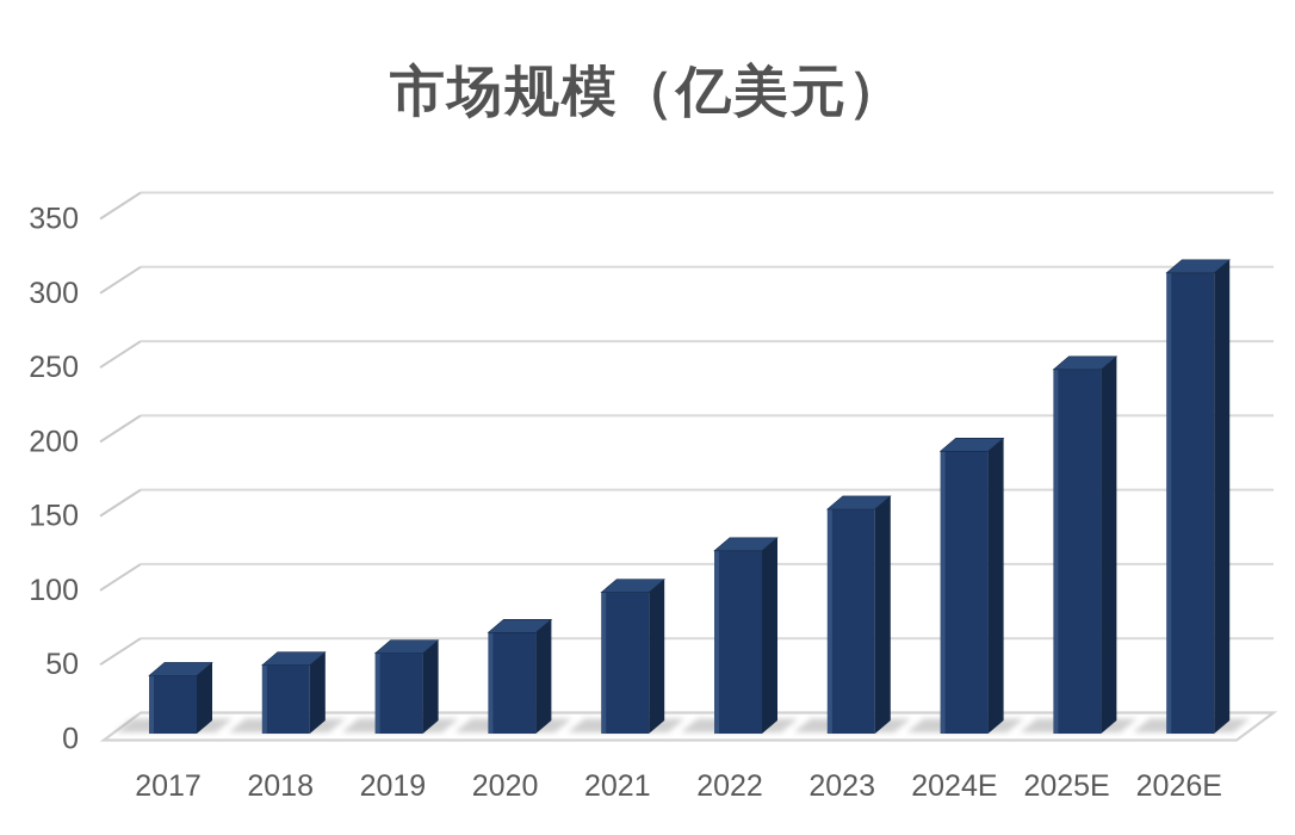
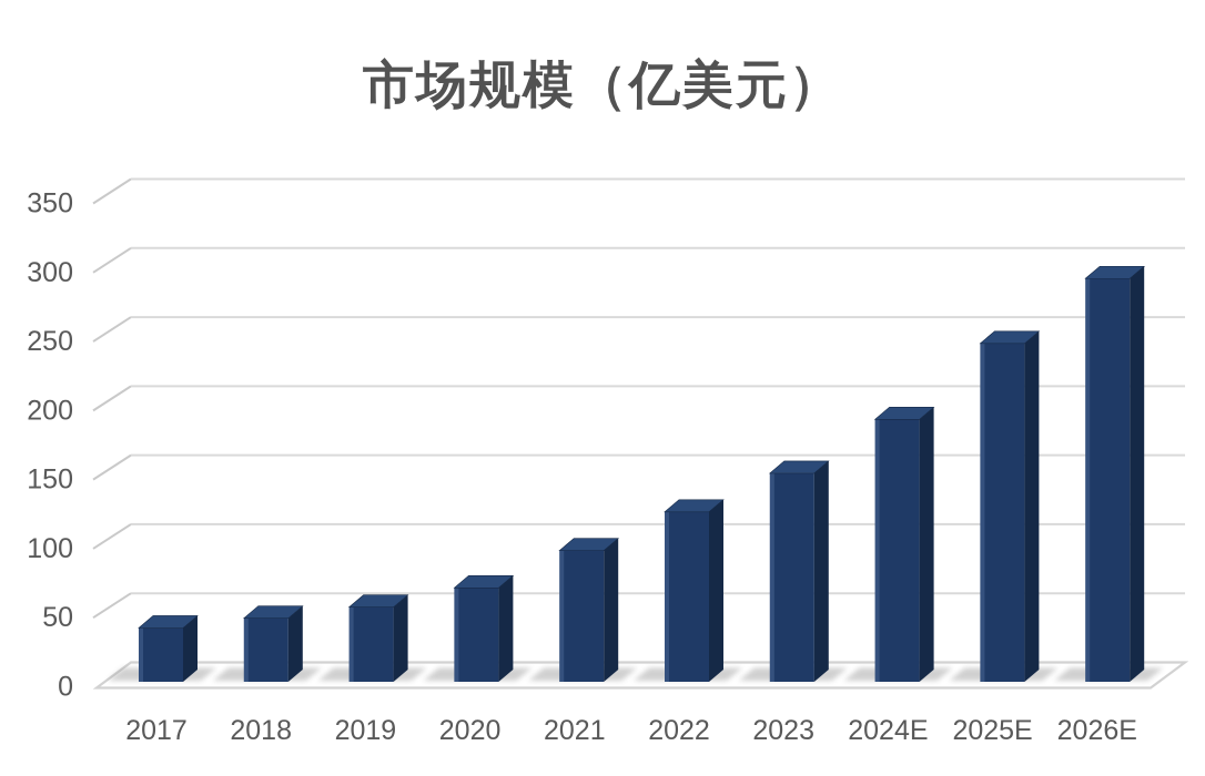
2026E: 310 -> 292
